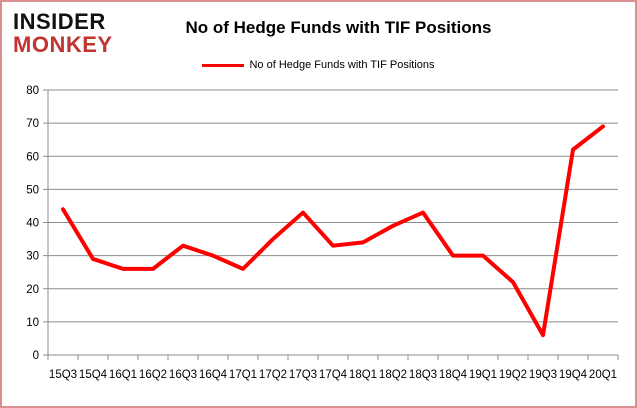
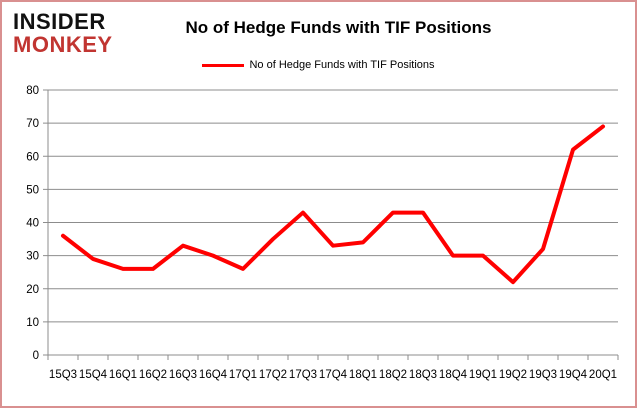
15Q3: 44 -> 36
18Q2: 39 -> 43
19Q3: 6 -> 32
